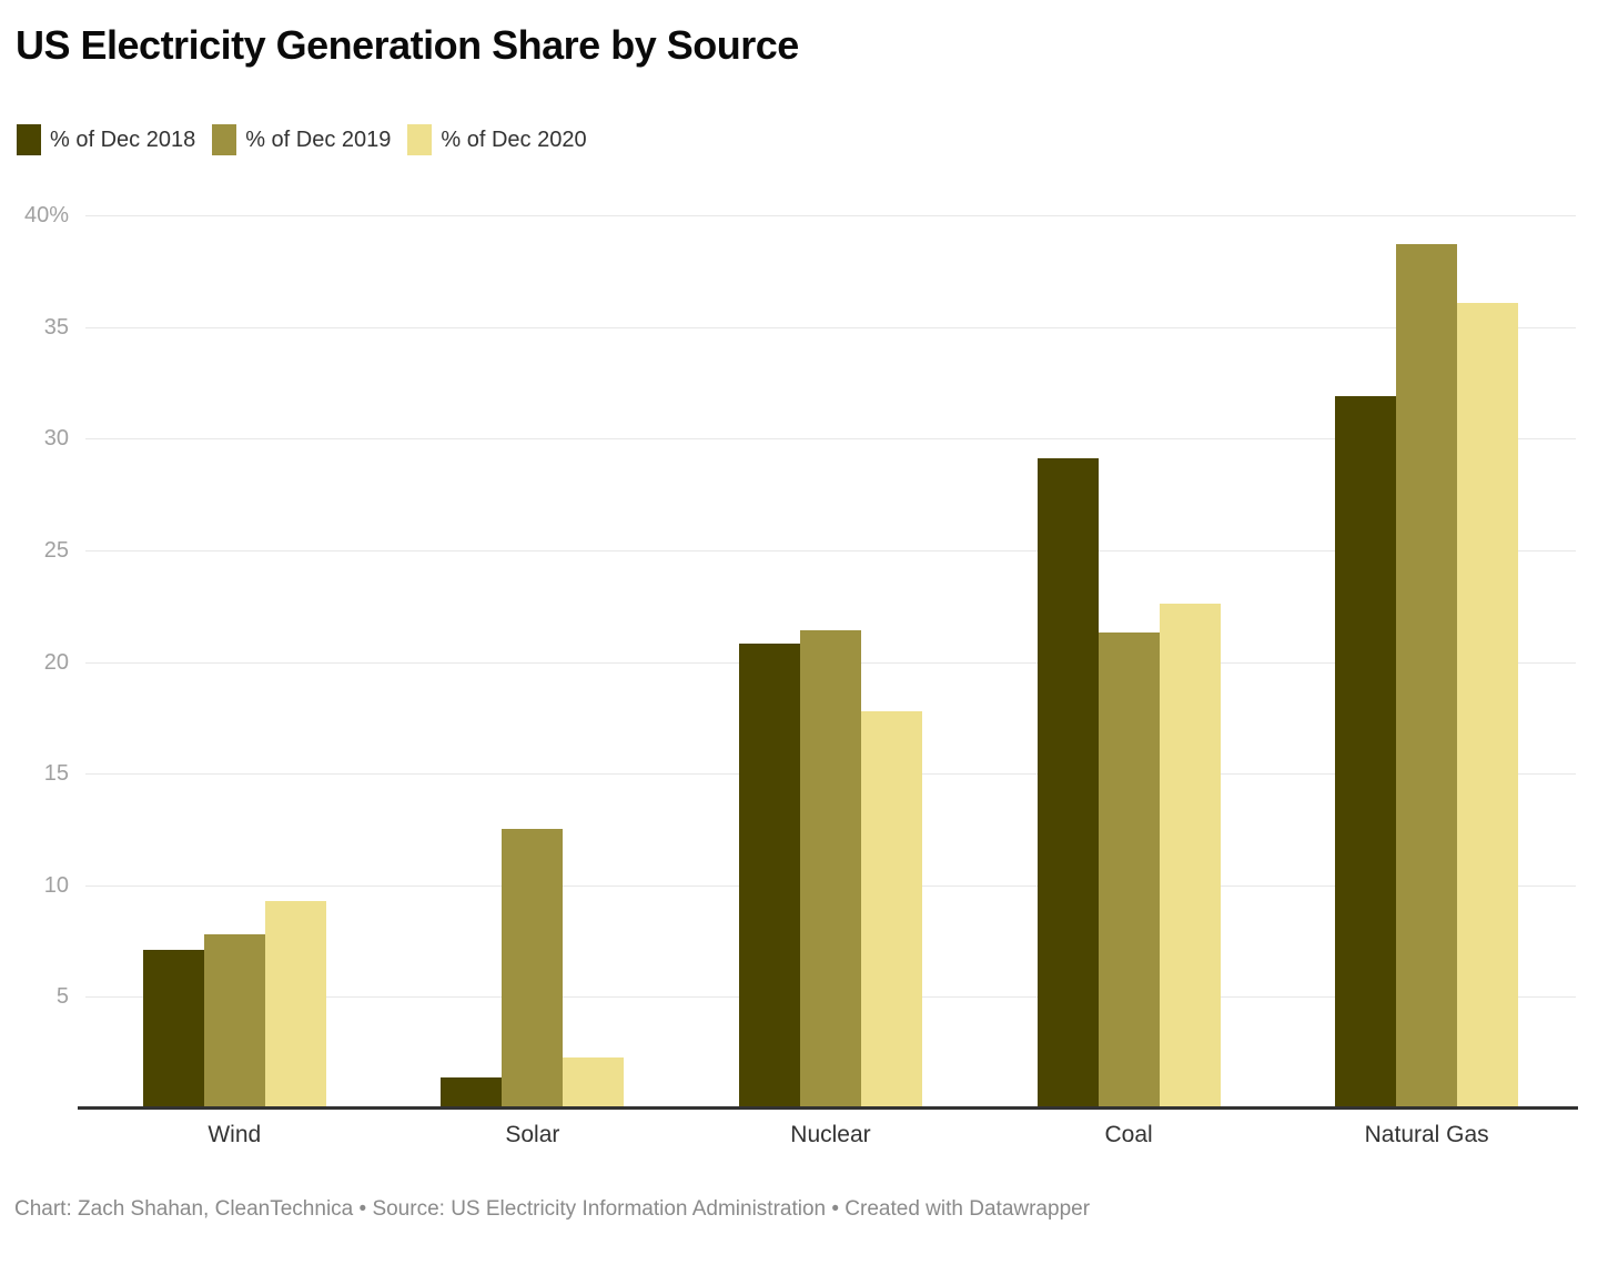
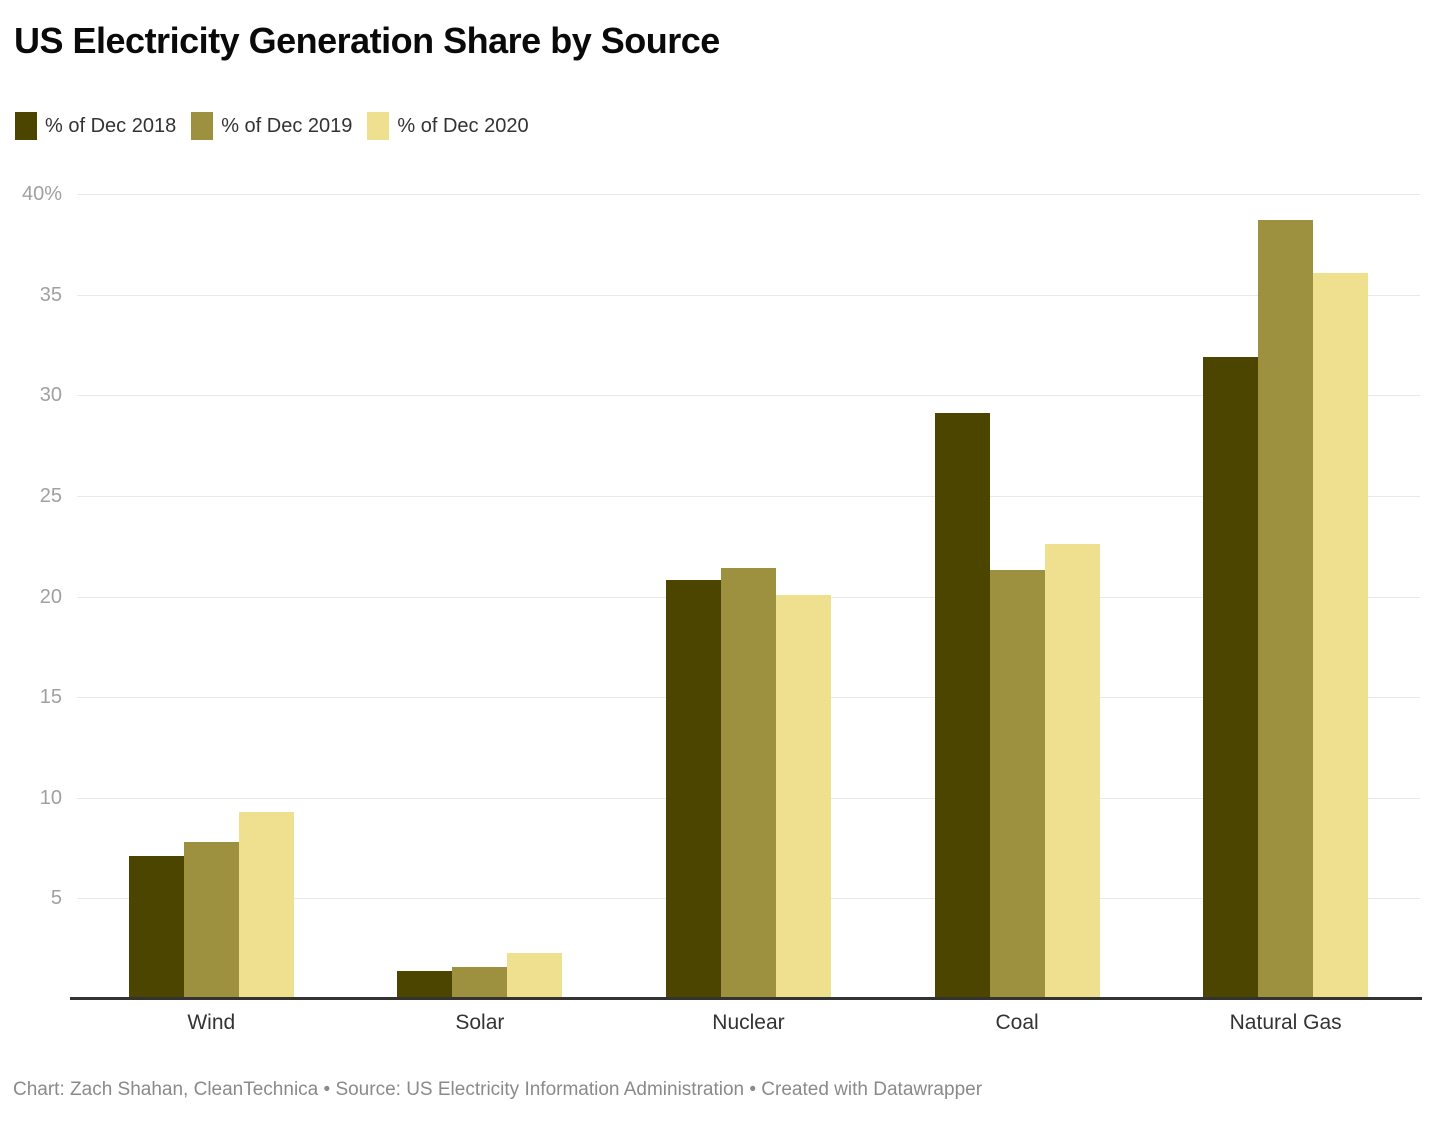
% of Dec 2019/Solar: 12.5% -> 1.6%
% of Dec 2020/Nuclear: 17.8% -> 20.1%
